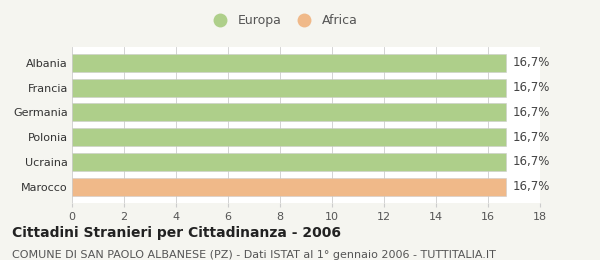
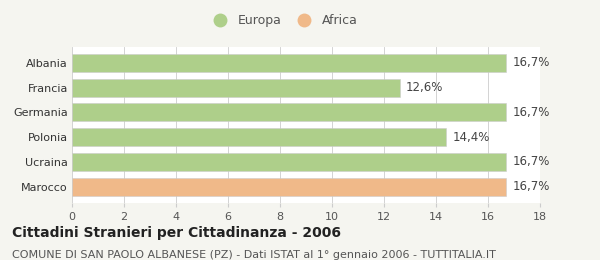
Francia: 16,7% -> 12,6%
Polonia: 16,7% -> 14,4%
